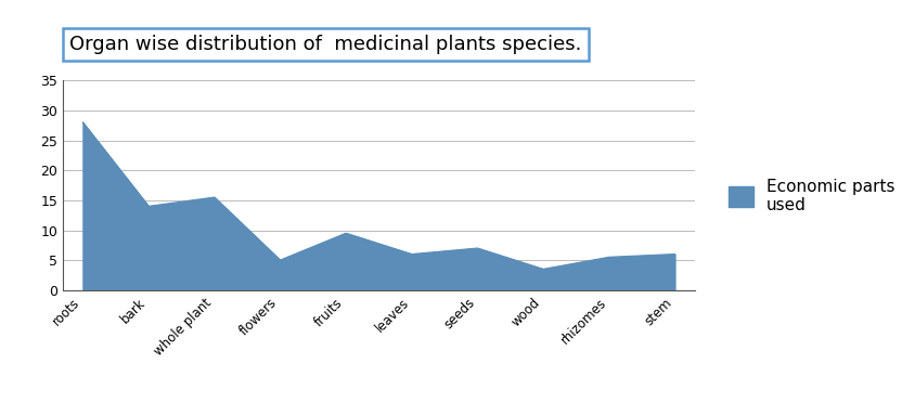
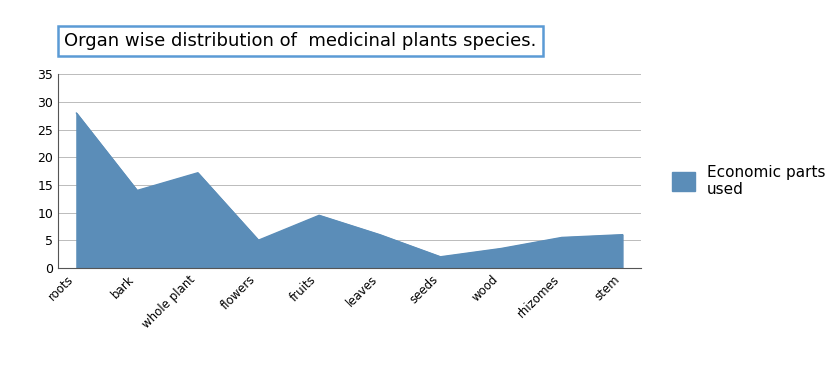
whole plant: 15.5 -> 17.2
seeds: 7.0 -> 2.0
